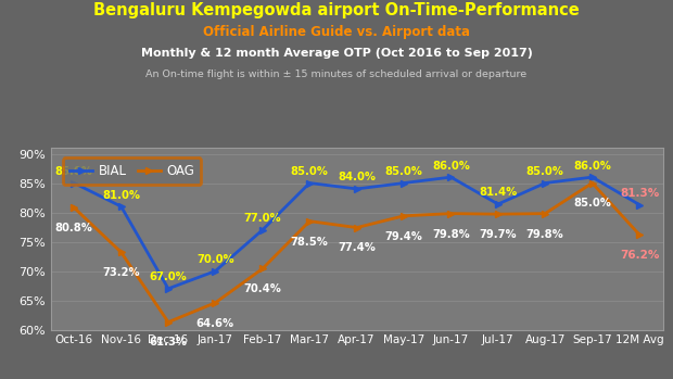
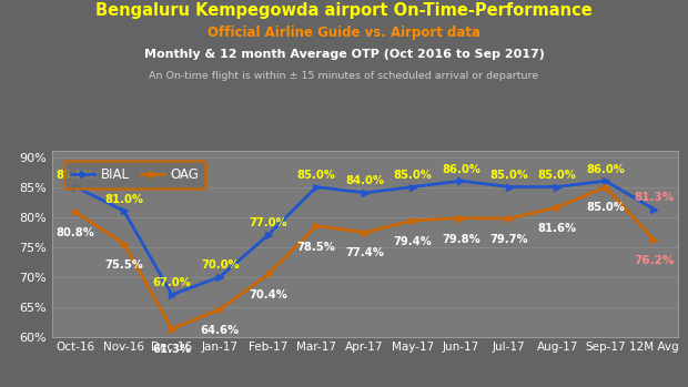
OAG/Nov-16: 73.2% -> 75.5%
BIAL/Jul-17: 81.4% -> 85.0%
OAG/Aug-17: 79.8% -> 81.6%
